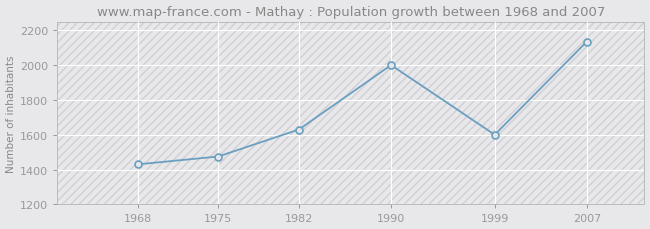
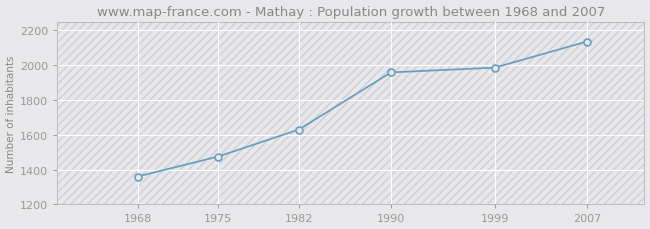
1968: 1430 -> 1360
1990: 2000 -> 1960
1999: 1600 -> 1980
